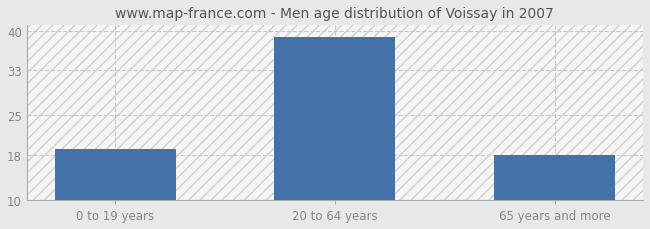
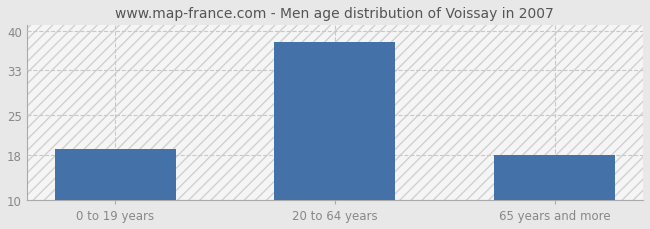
20 to 64 years: 39 -> 38
